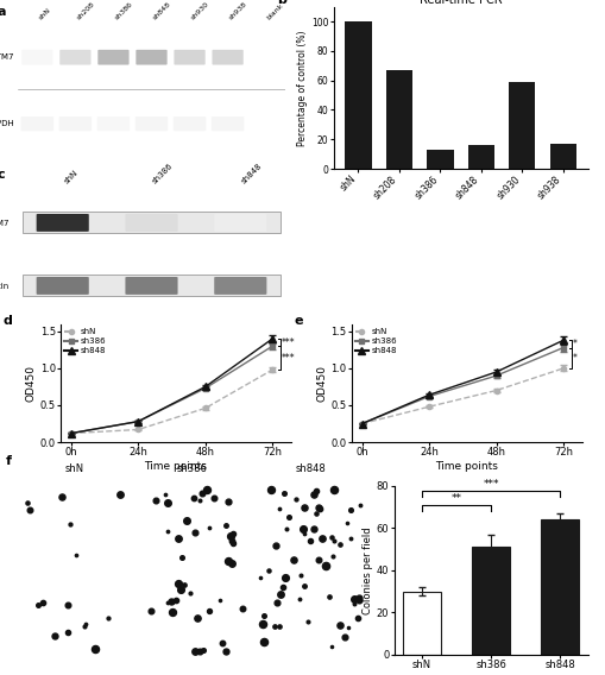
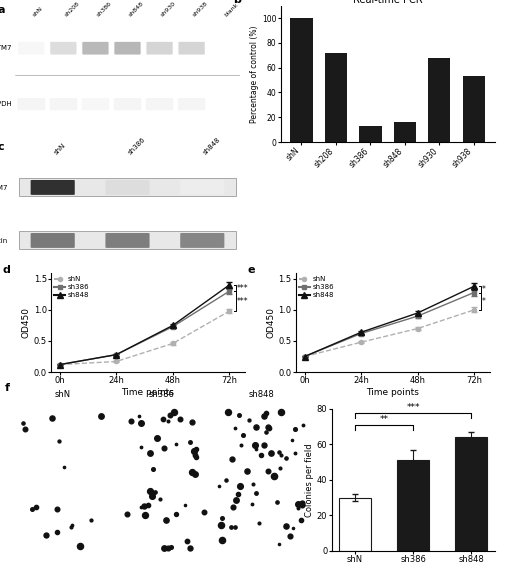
sh208: 67 -> 72
sh930: 59 -> 68
sh938: 17 -> 53
